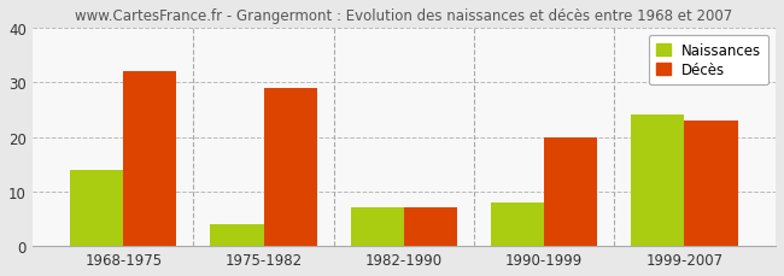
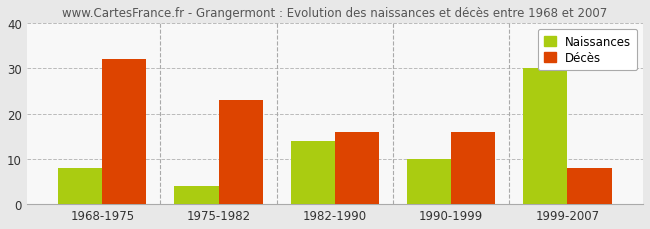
Naissances/1968-1975: 14 -> 8
Décès/1975-1982: 29 -> 23
Naissances/1982-1990: 7 -> 14
Décès/1982-1990: 7 -> 16
Naissances/1990-1999: 8 -> 10
Décès/1990-1999: 20 -> 16
Naissances/1999-2007: 24 -> 30
Décès/1999-2007: 23 -> 8
